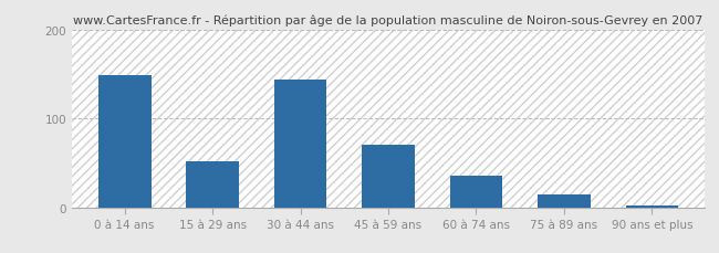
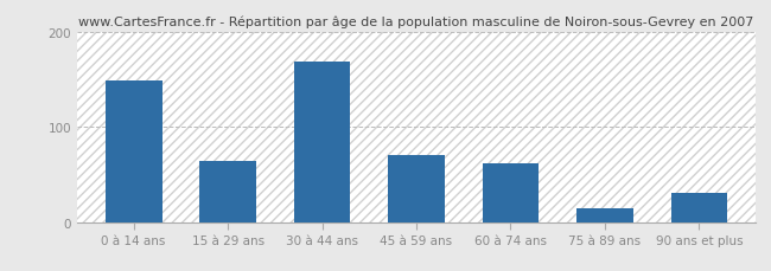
15 à 29 ans: 52 -> 64
30 à 44 ans: 143 -> 168
60 à 74 ans: 36 -> 62
90 ans et plus: 2 -> 30
